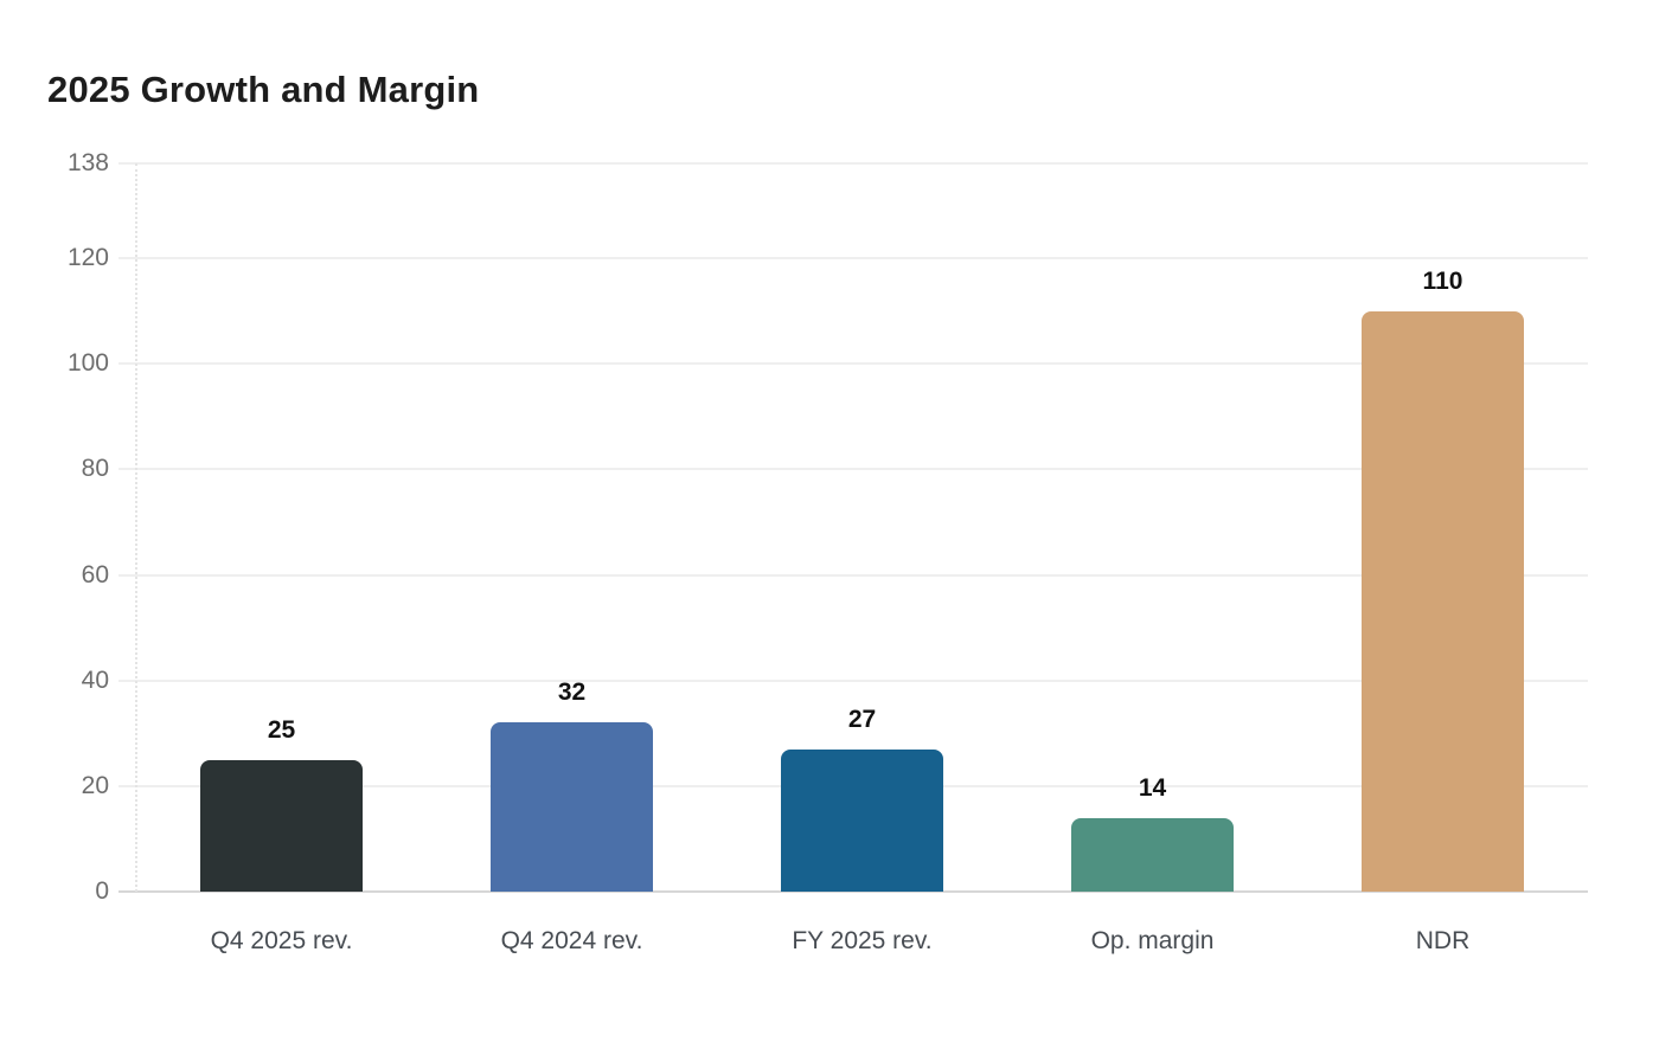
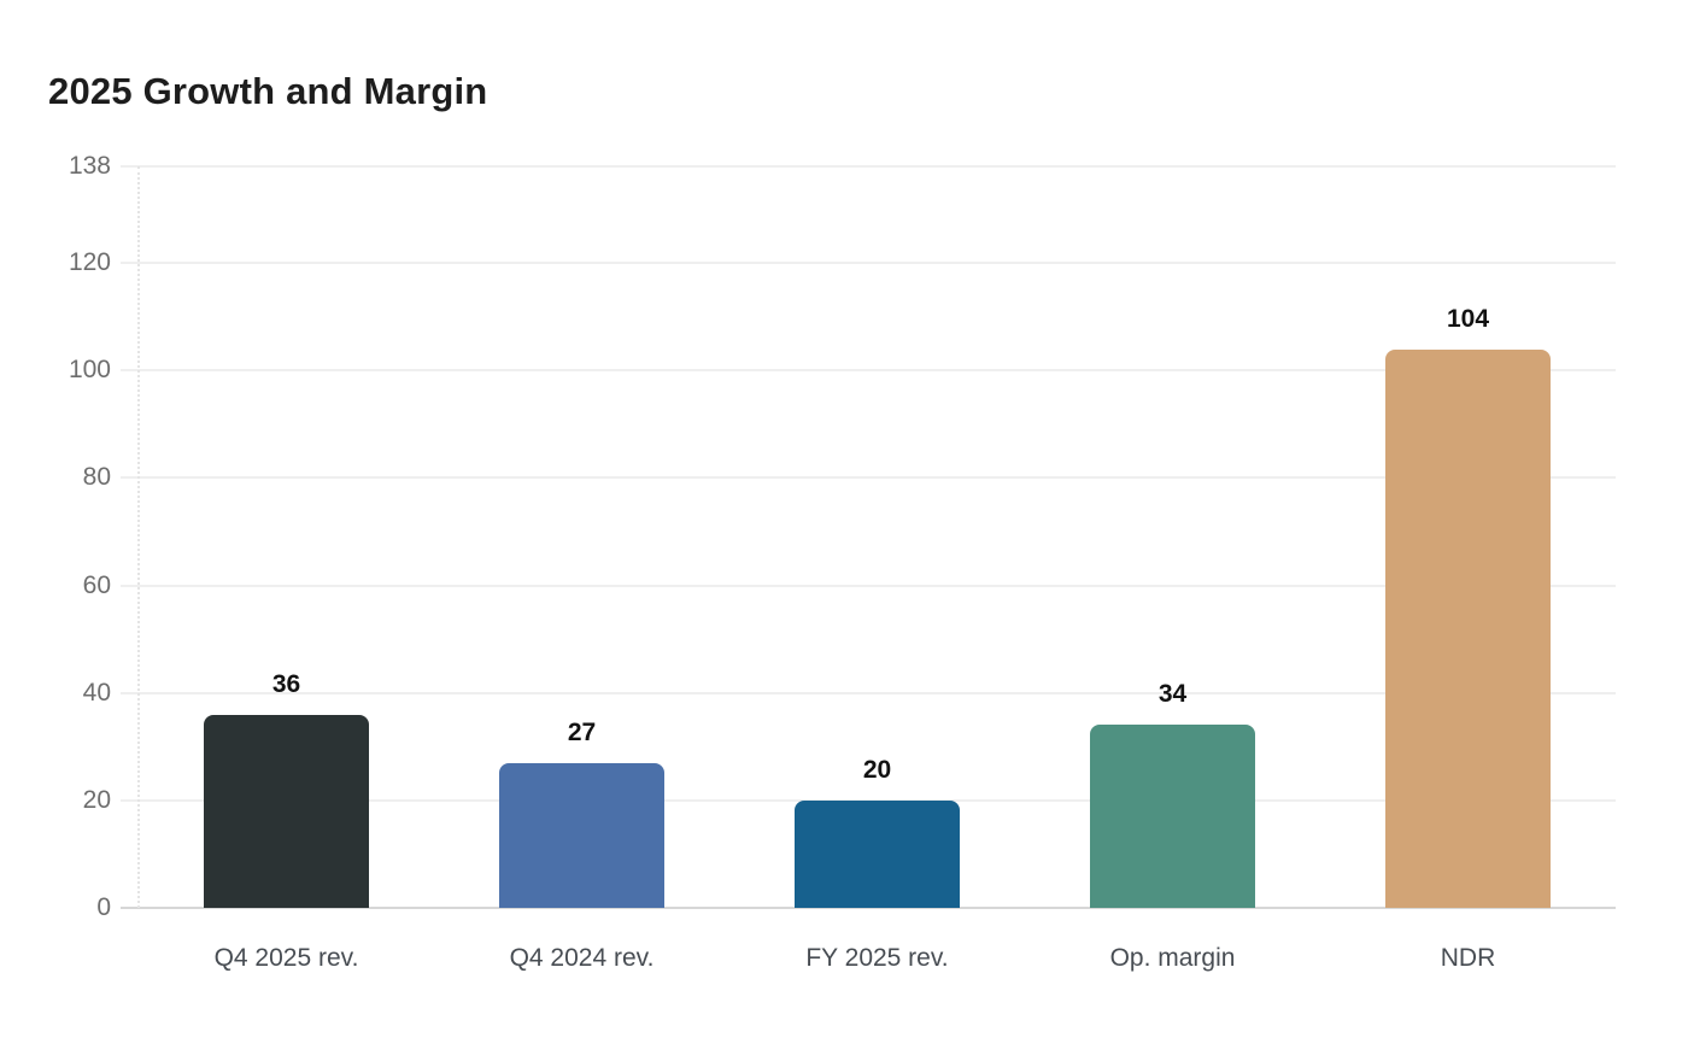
Q4 2025 rev.: 25 -> 36
Q4 2024 rev.: 32 -> 27
FY 2025 rev.: 27 -> 20
Op. margin: 14 -> 34
NDR: 110 -> 104
